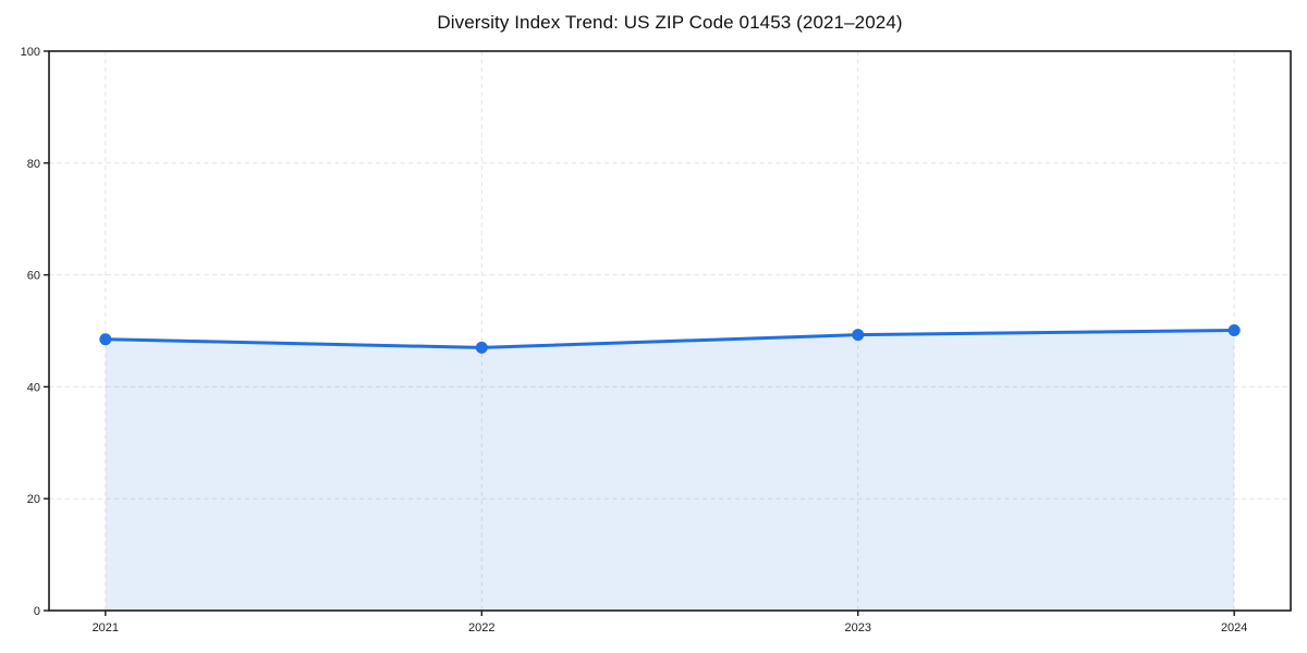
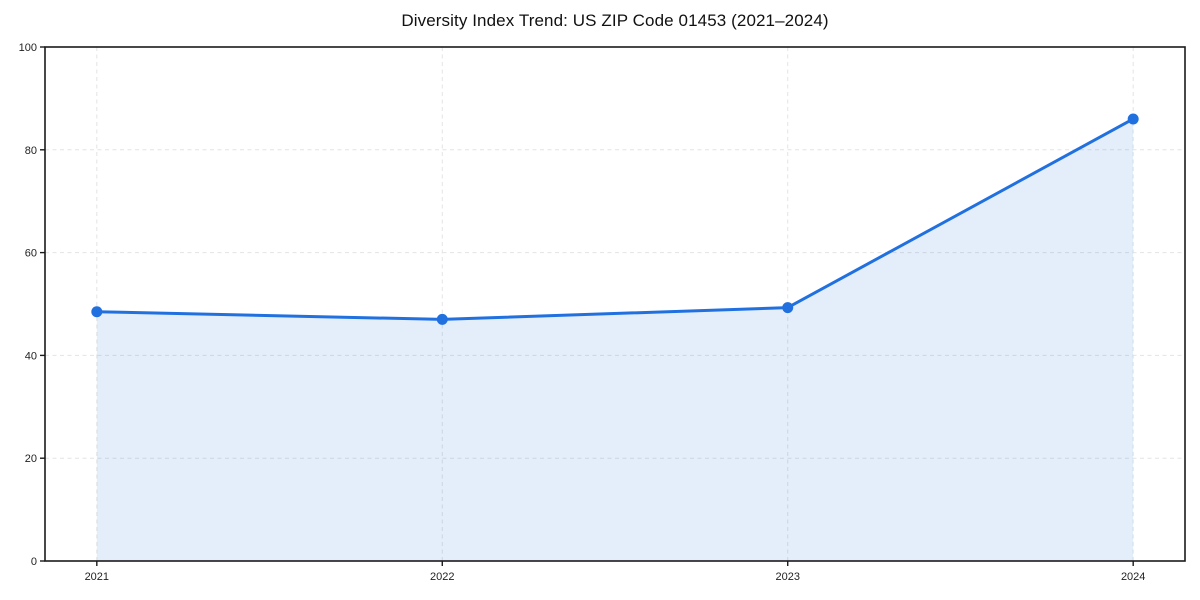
2024: 50 -> 86
